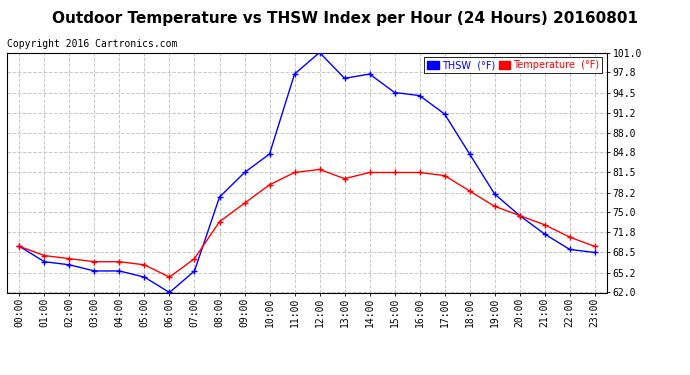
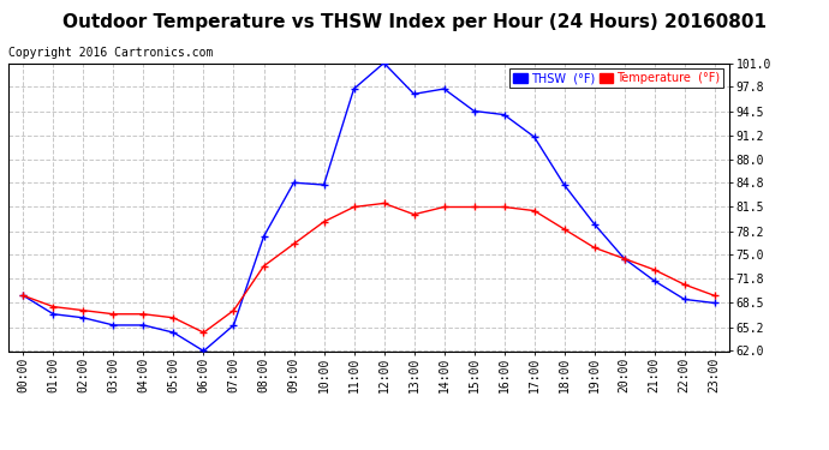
THSW (°F)/09:00: 81.5 -> 84.8
THSW (°F)/19:00: 78.0 -> 79.2
